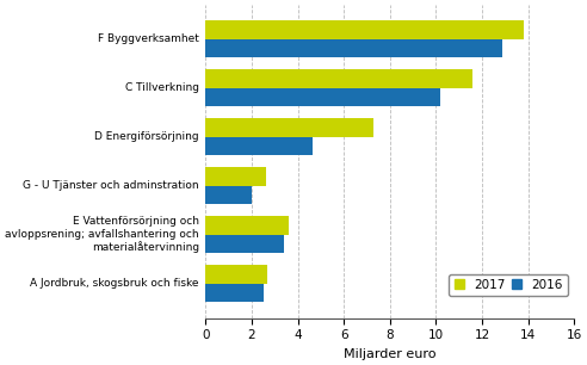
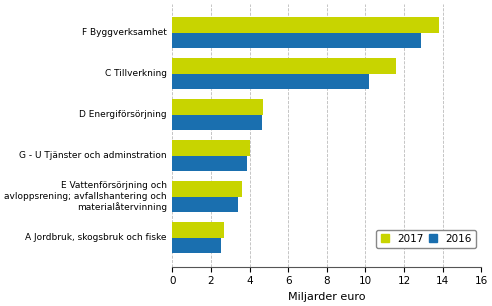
2017/D Energiförsörjning: 7.3 -> 4.7
2017/G - U Tjänster och adminstration: 2.6 -> 4.0
2016/G - U Tjänster och adminstration: 2.0 -> 3.9
